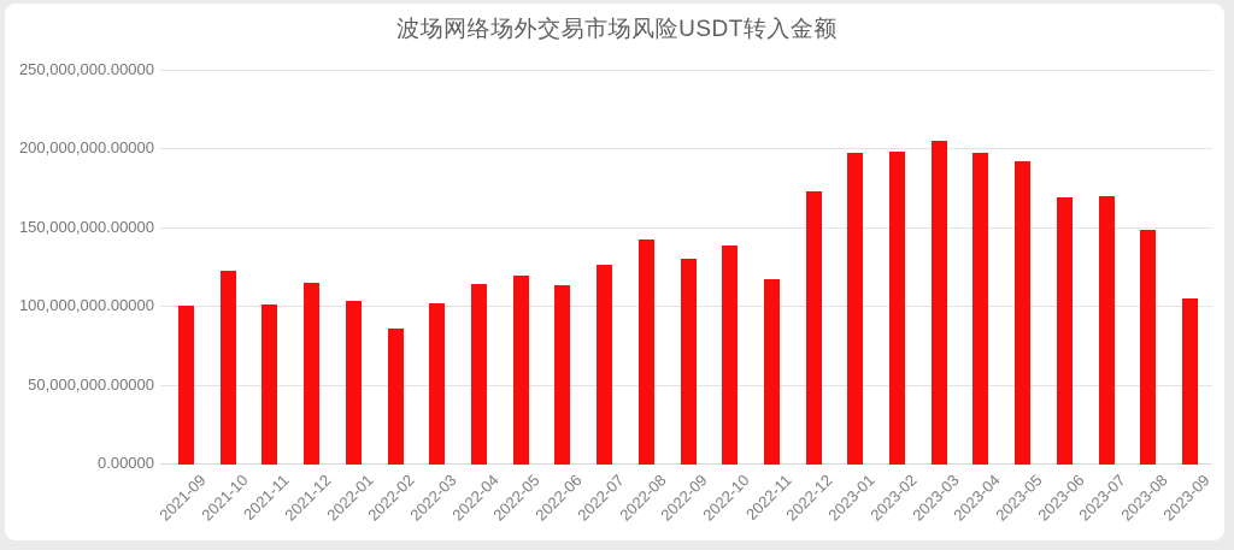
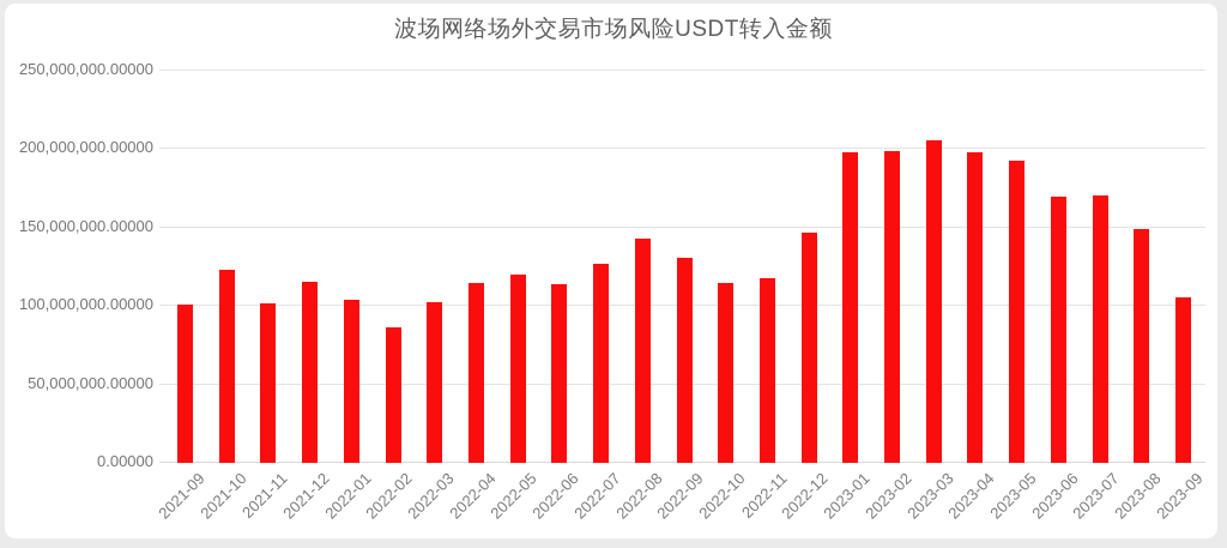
2022-10: 138000000 -> 114000000
2022-12: 173000000 -> 146000000
